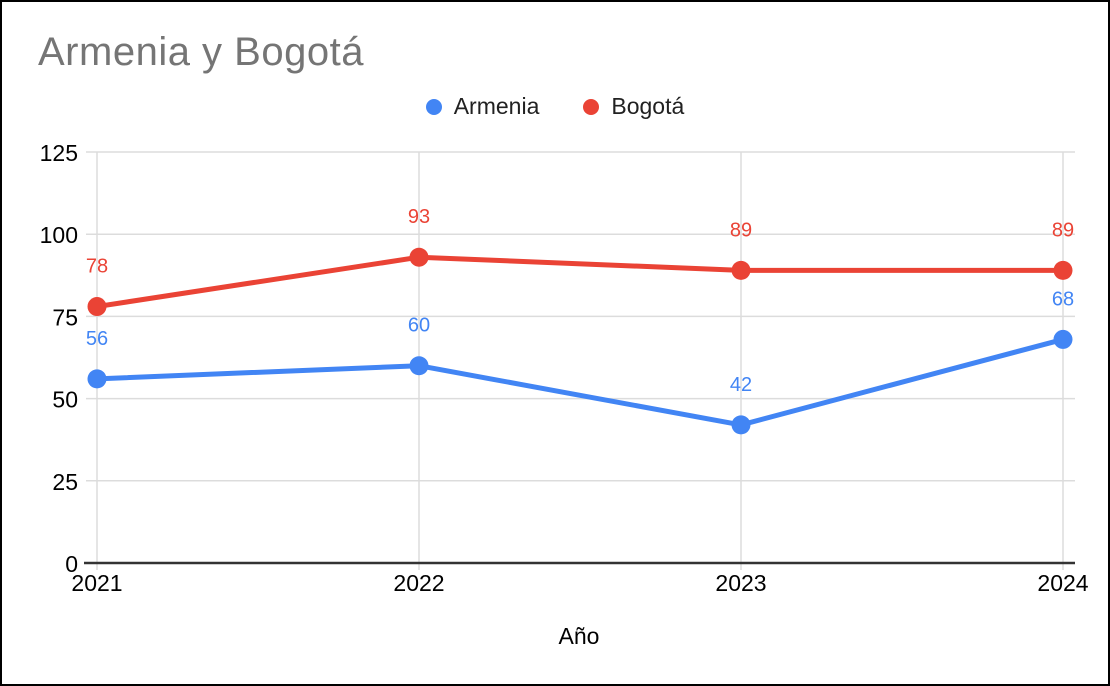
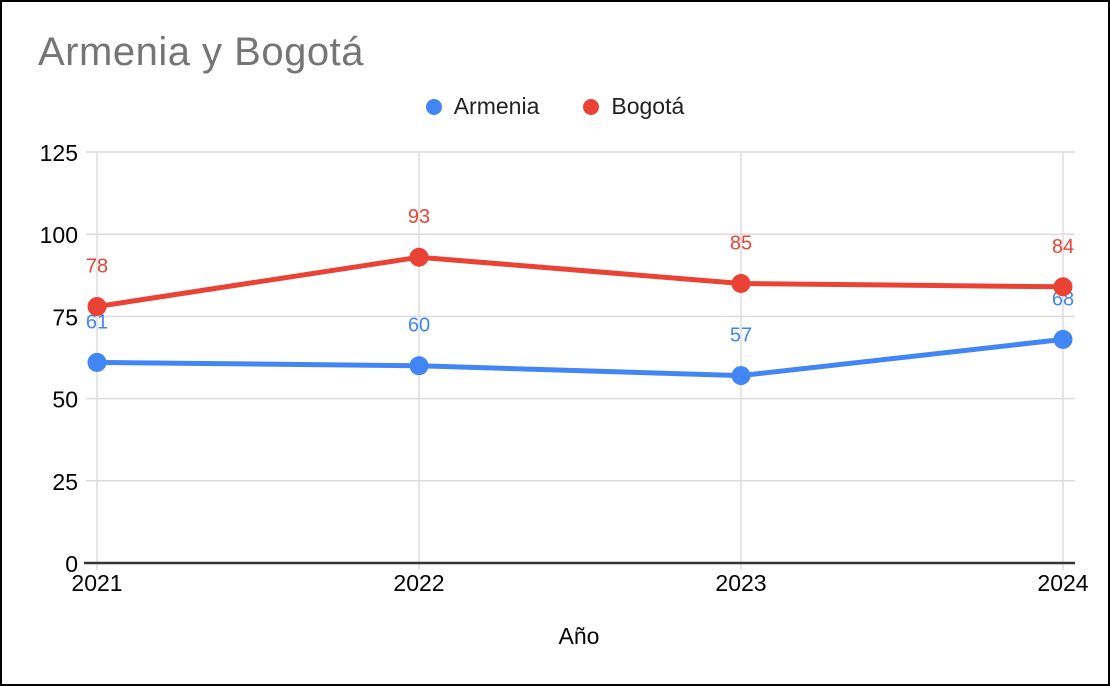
Armenia/2021: 56 -> 61
Armenia/2023: 42 -> 57
Bogotá/2023: 89 -> 85
Bogotá/2024: 89 -> 84
